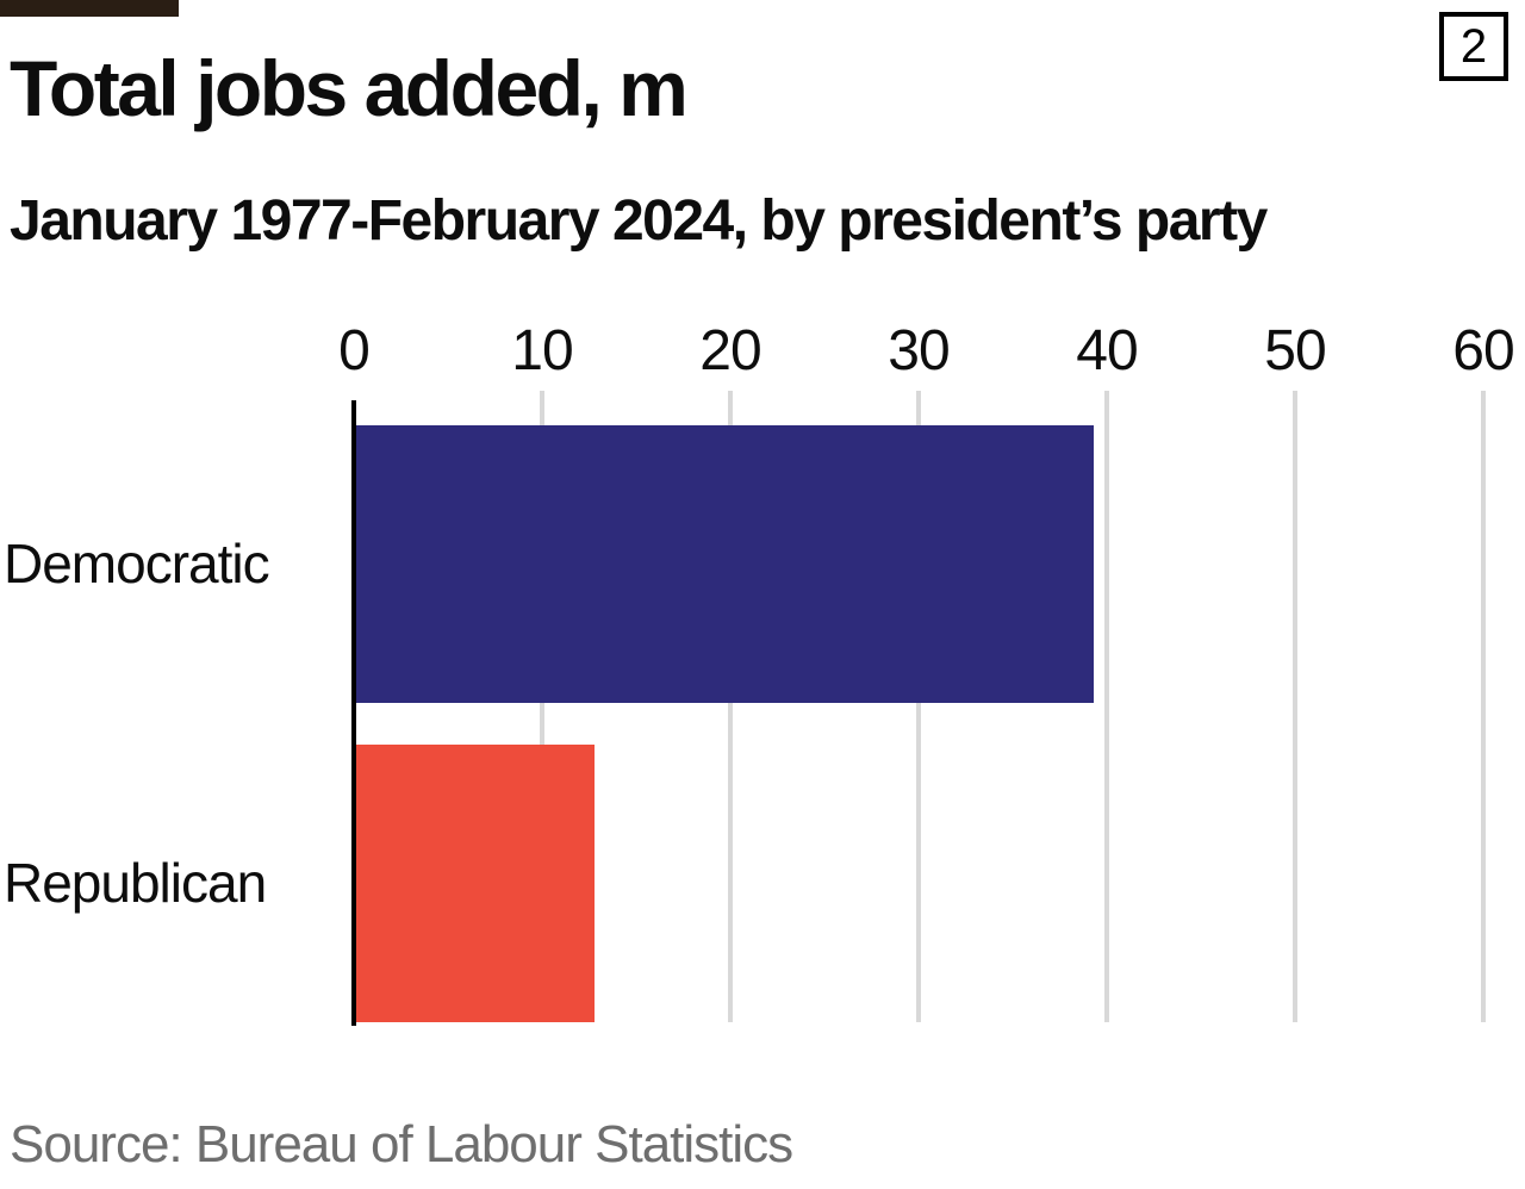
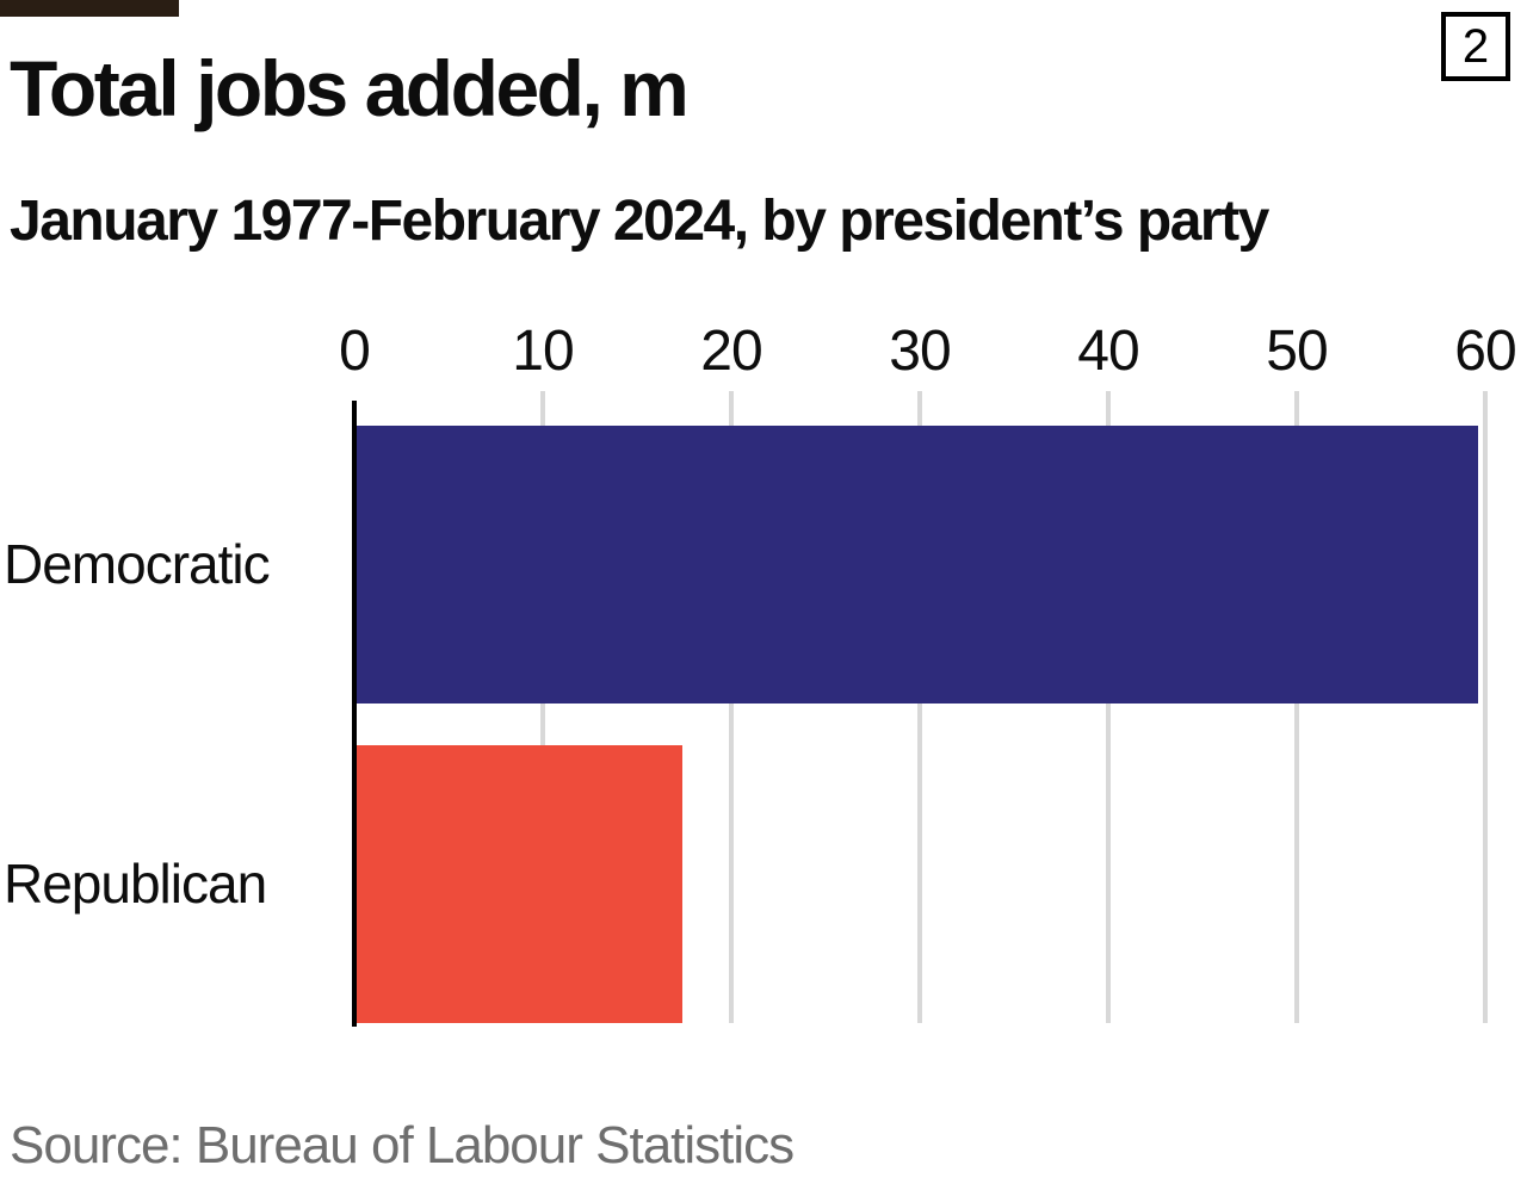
Democratic: 39.3 -> 59.6
Republican: 12.8 -> 17.4
